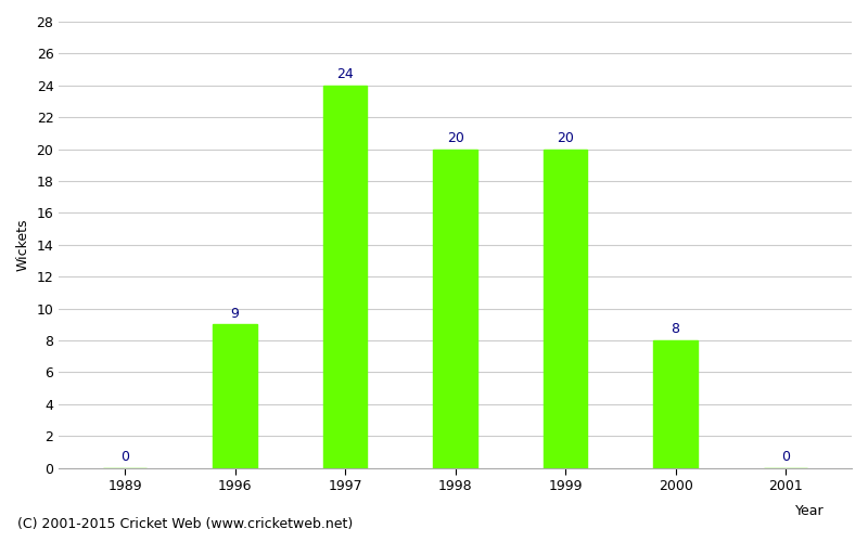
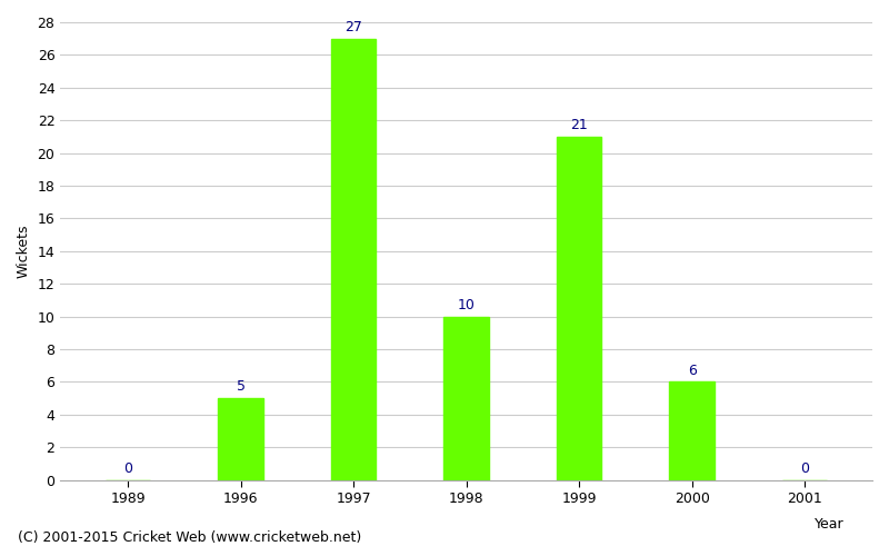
1996: 9 -> 5
1997: 24 -> 27
1998: 20 -> 10
1999: 20 -> 21
2000: 8 -> 6
